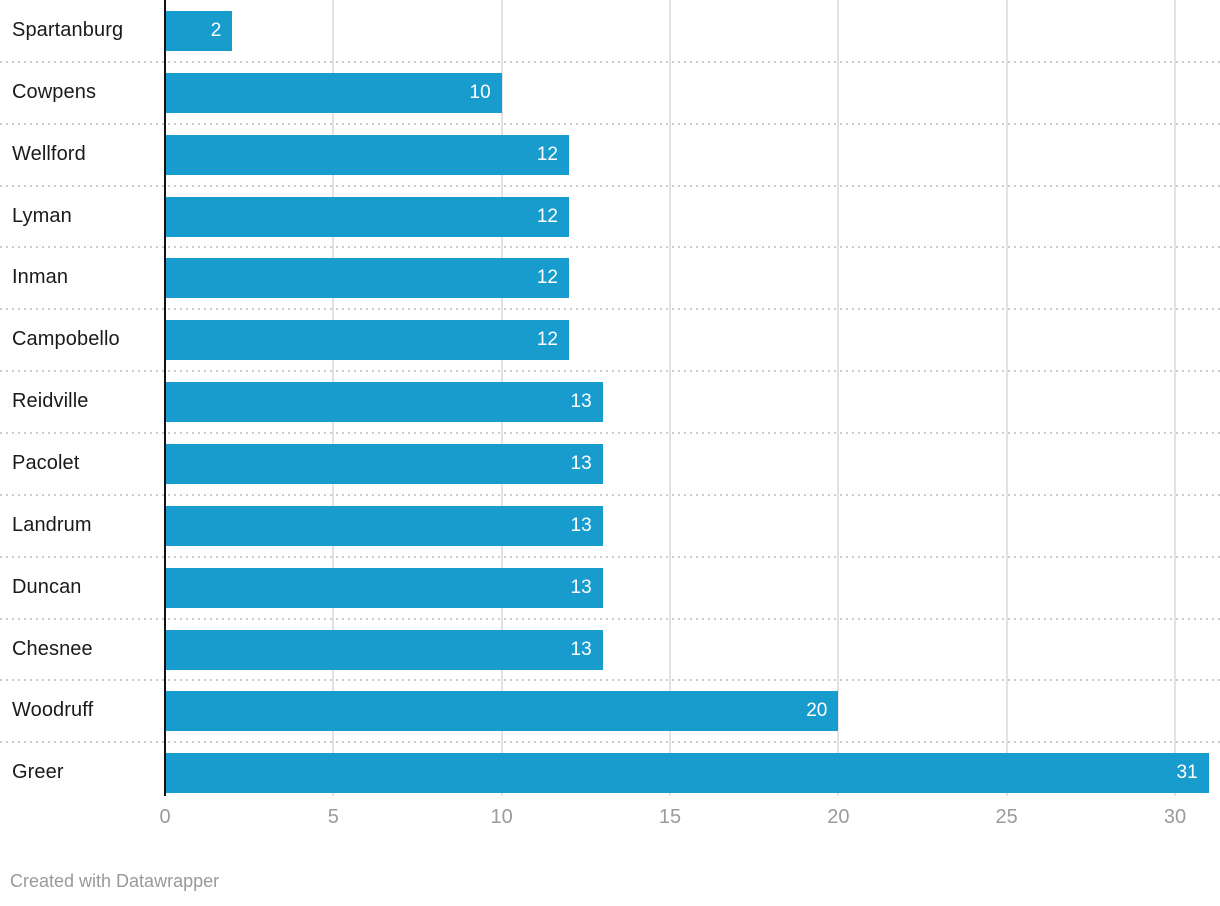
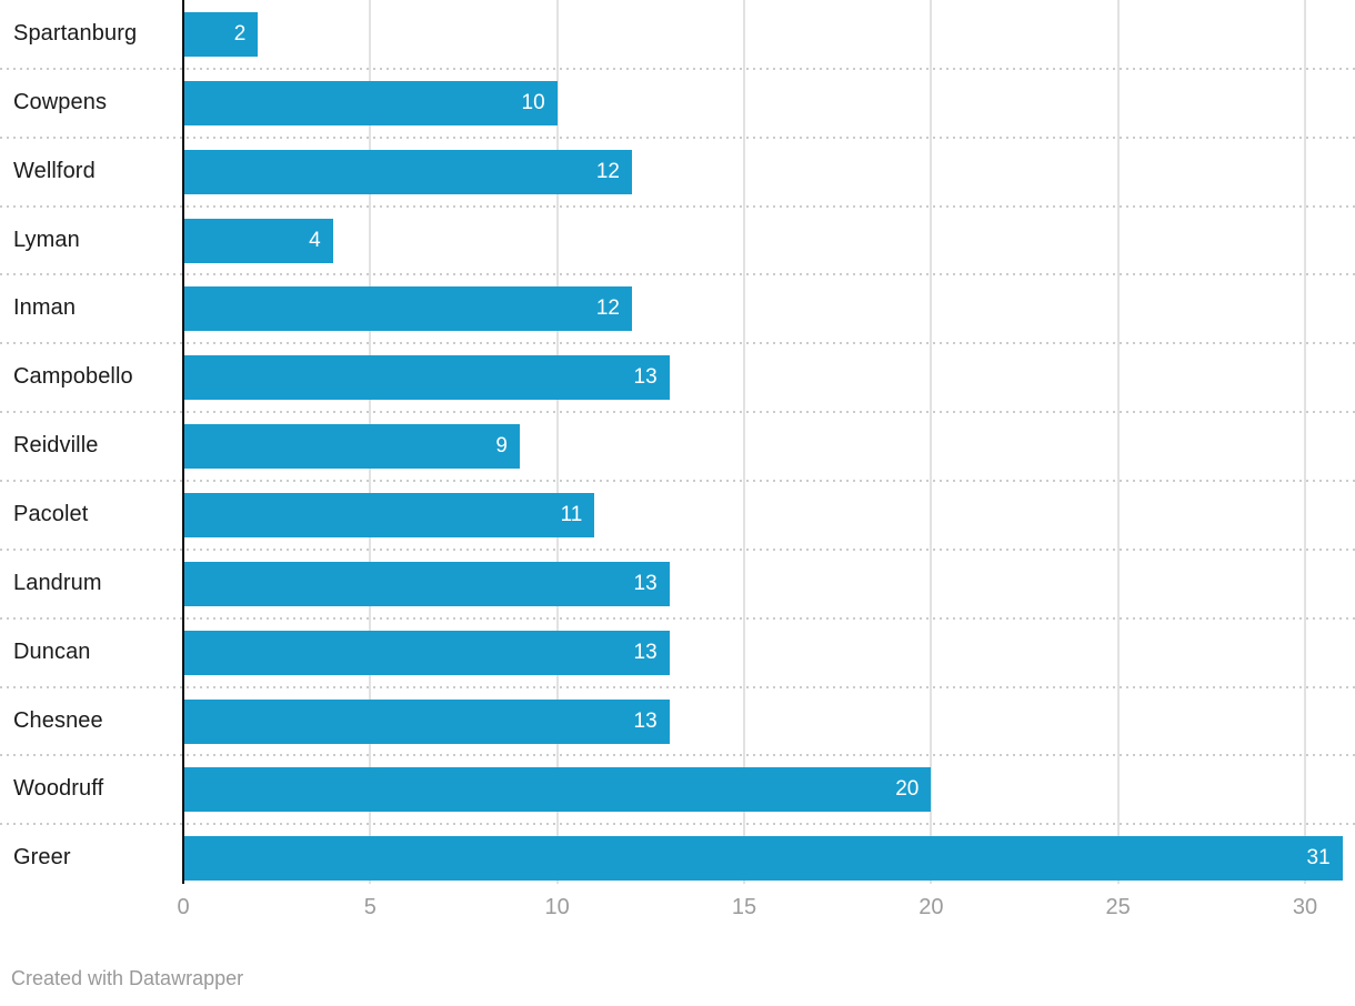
Lyman: 12 -> 4
Campobello: 12 -> 13
Reidville: 13 -> 9
Pacolet: 13 -> 11
